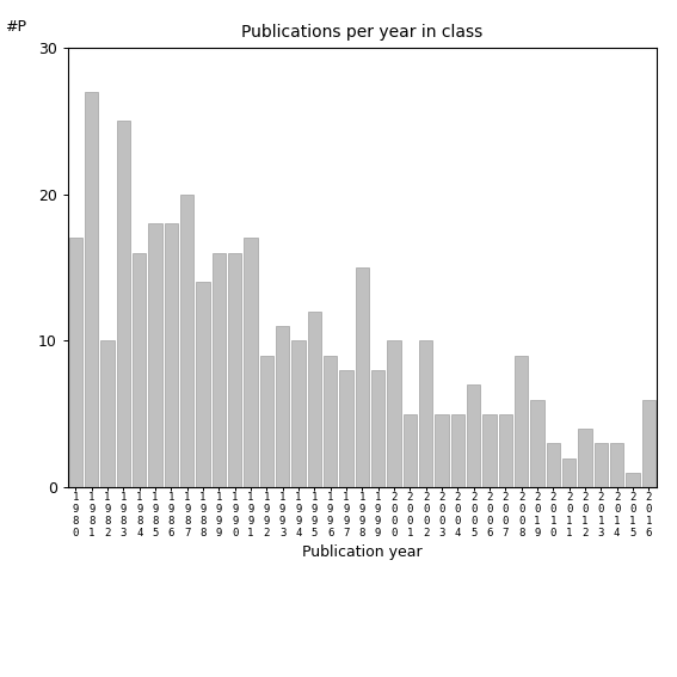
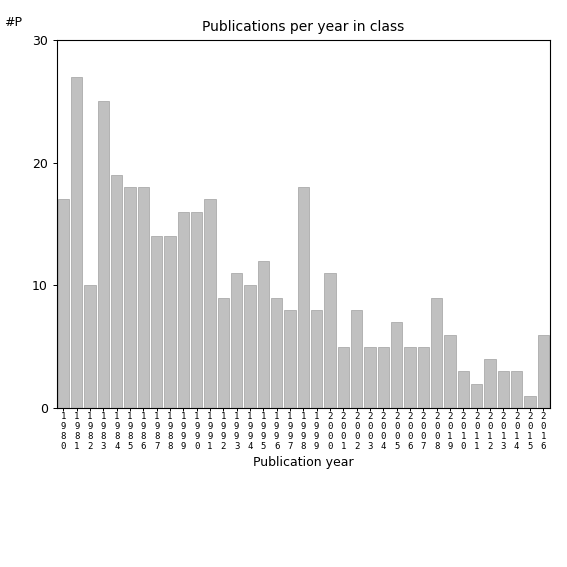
1 9 8 4: 16 -> 19
1 9 8 7: 20 -> 14
1 9 9 8: 15 -> 18
2 0 0 0: 10 -> 11
2 0 0 2: 10 -> 8
